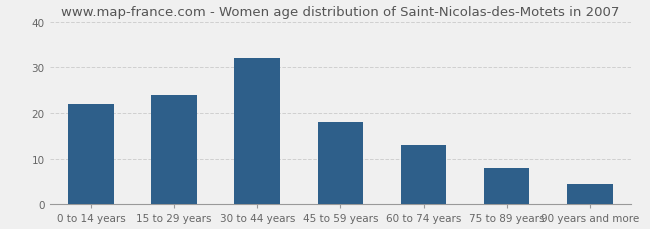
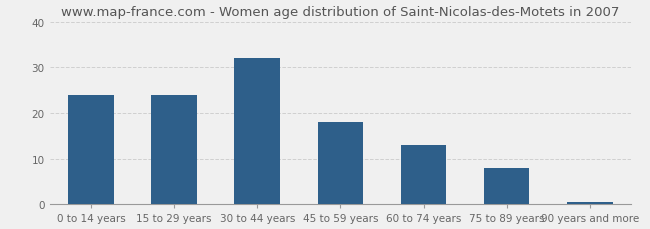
0 to 14 years: 22.0 -> 24.0
90 years and more: 4.5 -> 0.5
